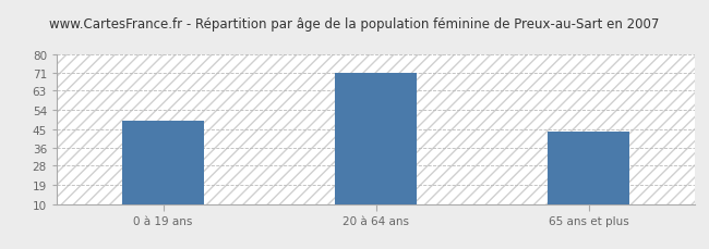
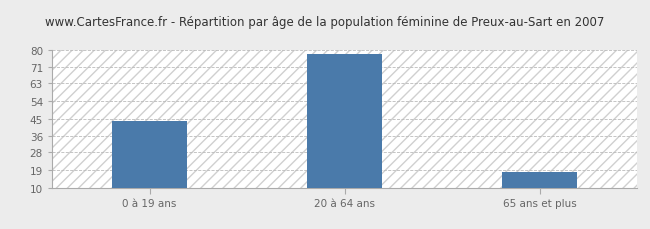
0 à 19 ans: 49 -> 44
20 à 64 ans: 71 -> 78
65 ans et plus: 44 -> 18
